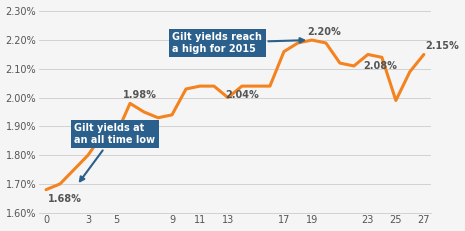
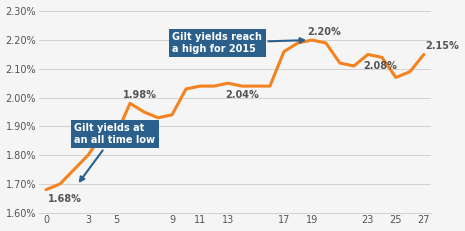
13: 2.00% -> 2.05%
25: 1.99% -> 2.07%
